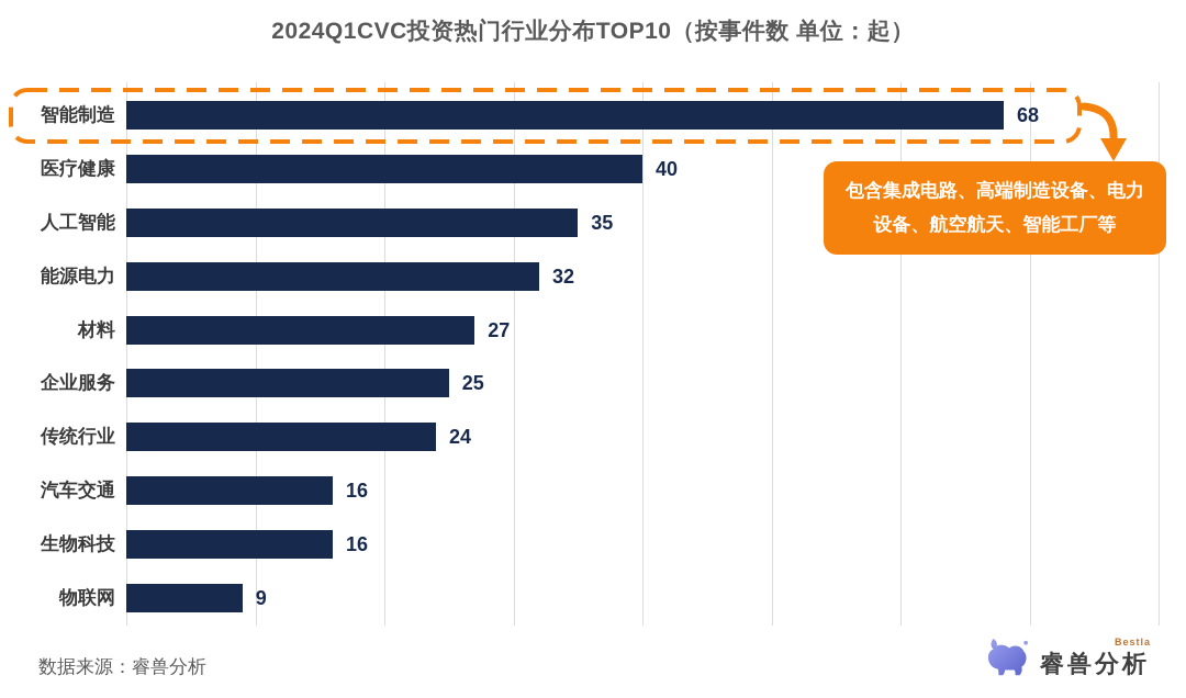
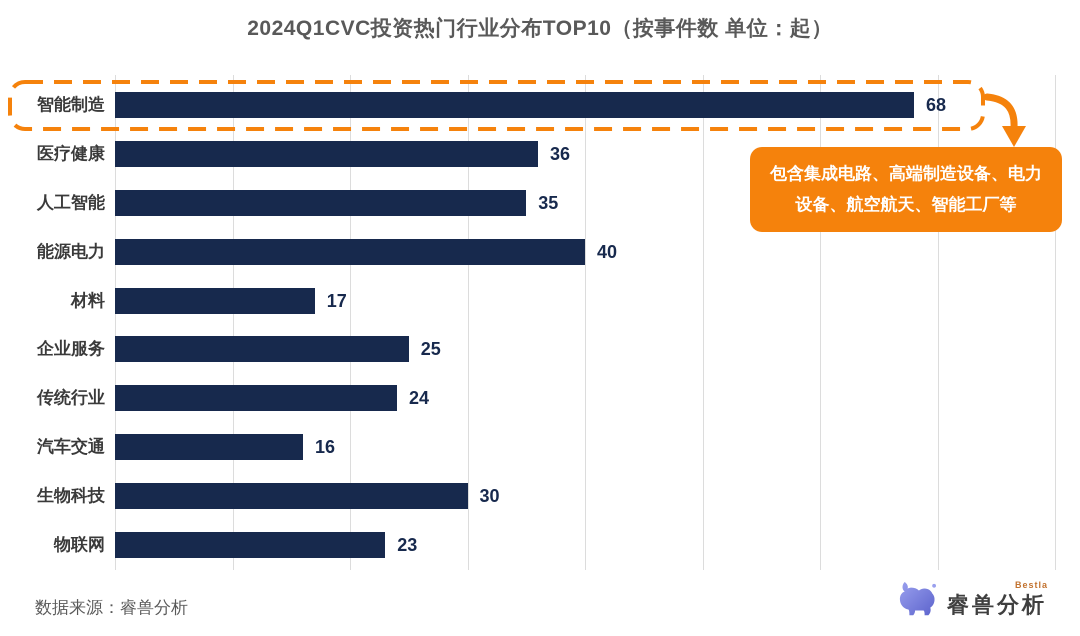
医疗健康: 40 -> 36
能源电力: 32 -> 40
材料: 27 -> 17
生物科技: 16 -> 30
物联网: 9 -> 23
